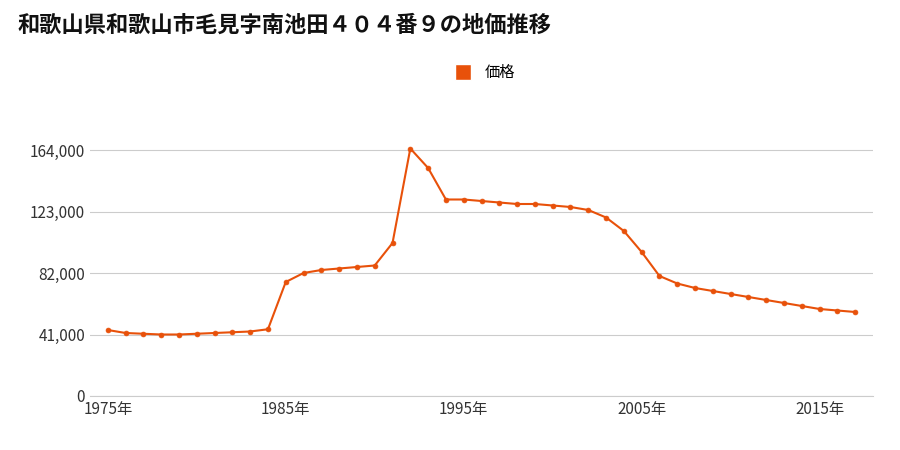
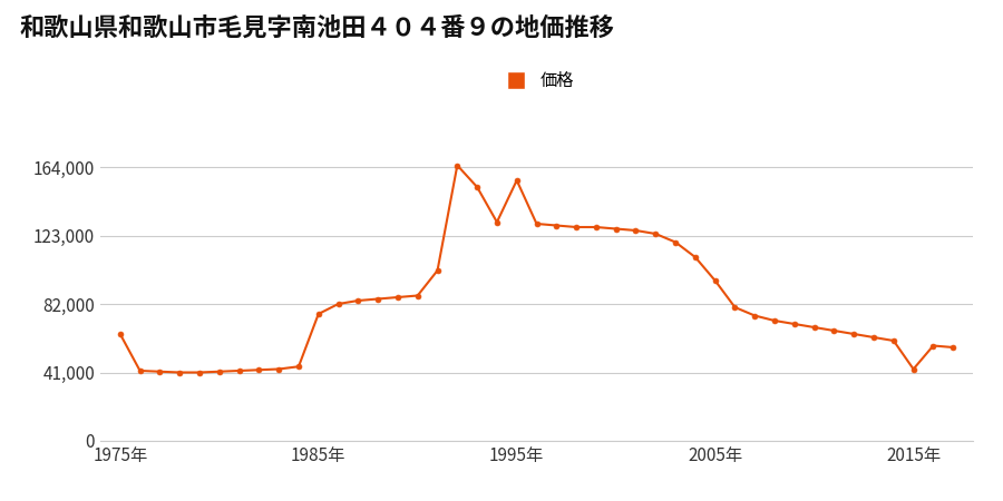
1975年: 44,000 -> 64,000
1995年: 131,000 -> 156,000
2015年: 58,000 -> 43,000
